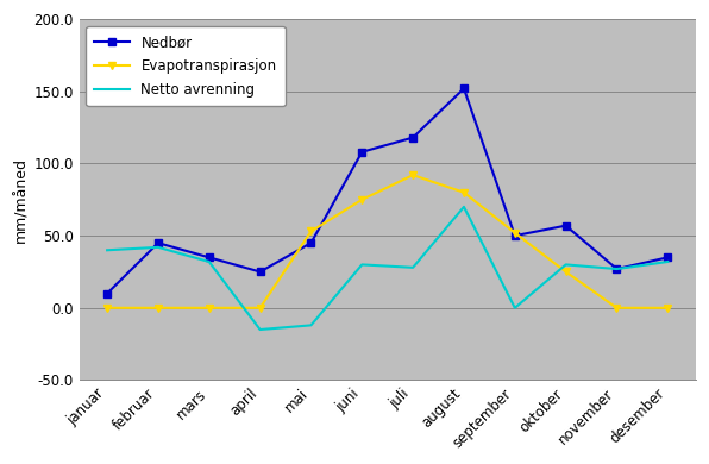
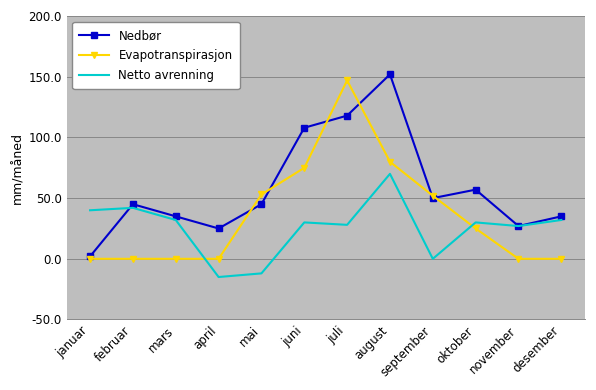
Nedbør/januar: 10 -> 2
Evapotranspirasjon/juli: 92 -> 147
